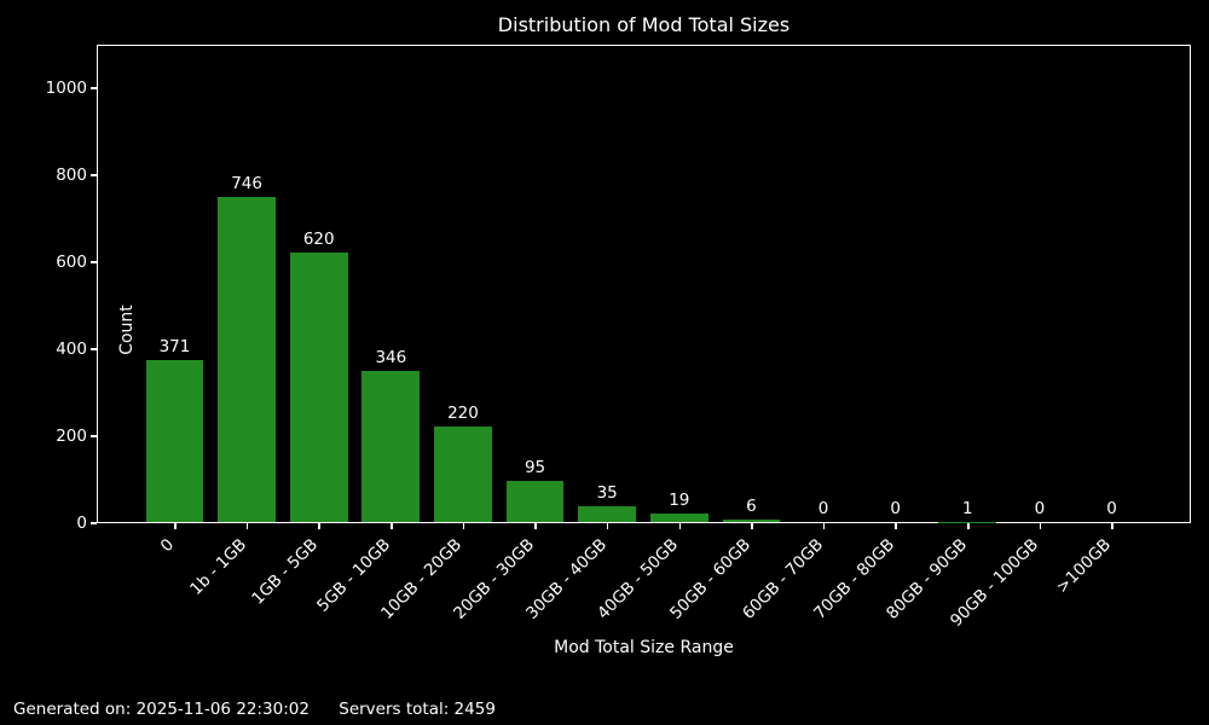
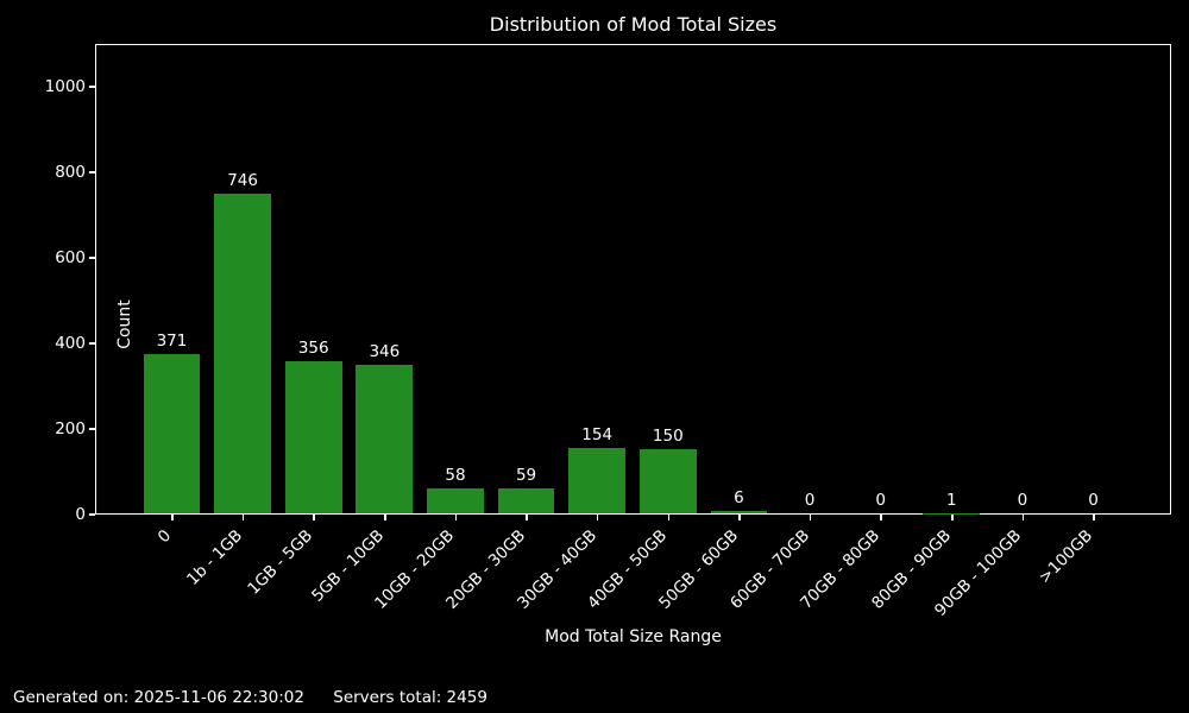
1GB - 5GB: 620 -> 356
10GB - 20GB: 220 -> 58
20GB - 30GB: 95 -> 59
30GB - 40GB: 35 -> 154
40GB - 50GB: 19 -> 150
